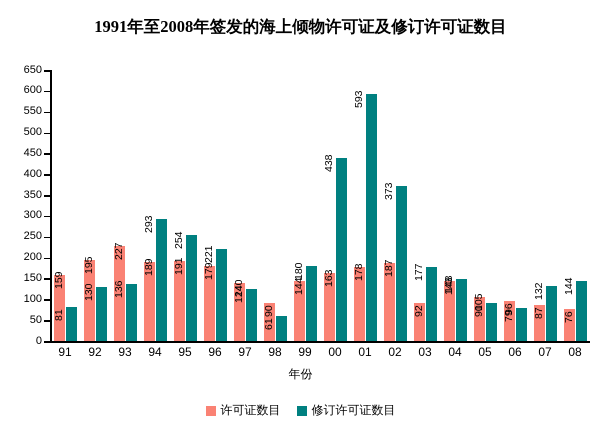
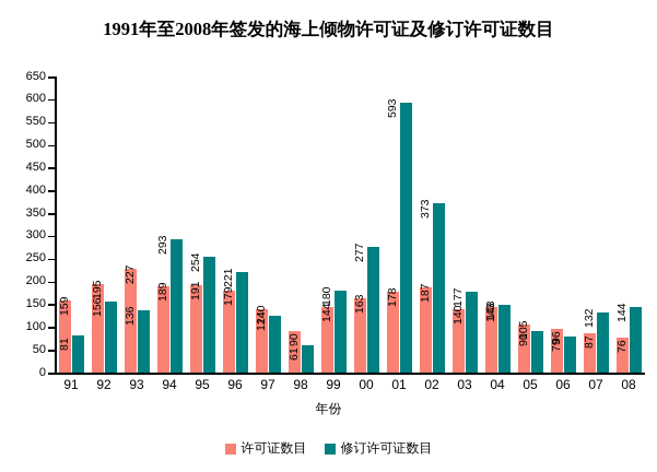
修订许可证数目/92: 130 -> 156
修订许可证数目/00: 438 -> 277
许可证数目/03: 92 -> 140
